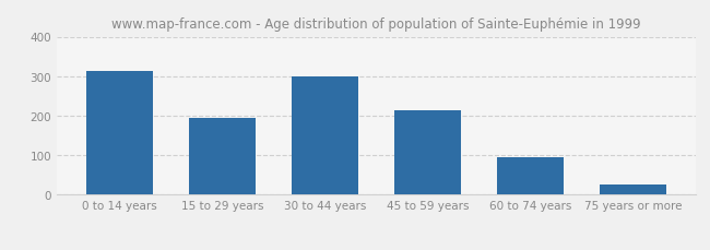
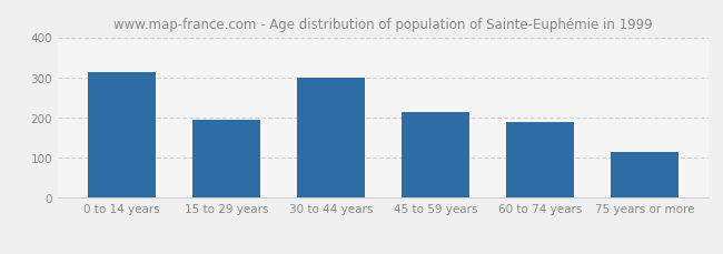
60 to 74 years: 96 -> 190
75 years or more: 26 -> 115
